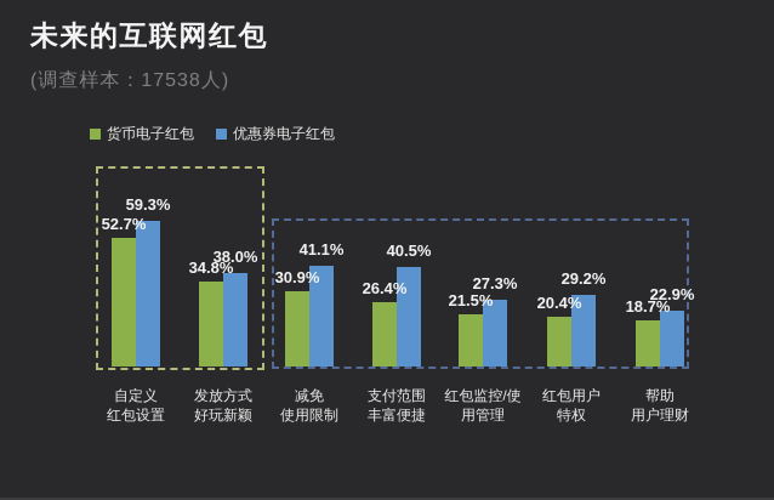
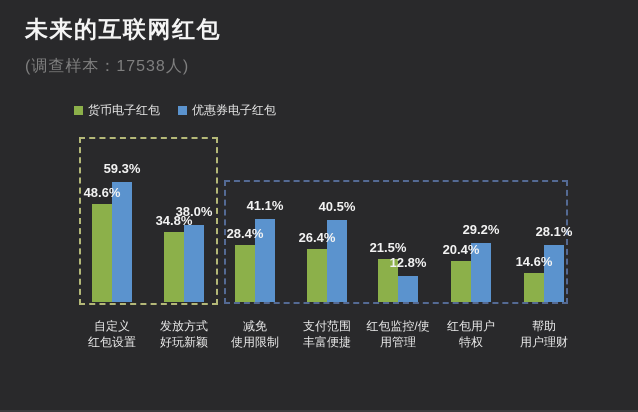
货币电子红包/自定义 红包设置: 52.7% -> 48.6%
货币电子红包/减免 使用限制: 30.9% -> 28.4%
优惠券电子红包/红包监控/使 用管理: 27.3% -> 12.8%
货币电子红包/帮助 用户理财: 18.7% -> 14.6%
优惠券电子红包/帮助 用户理财: 22.9% -> 28.1%
